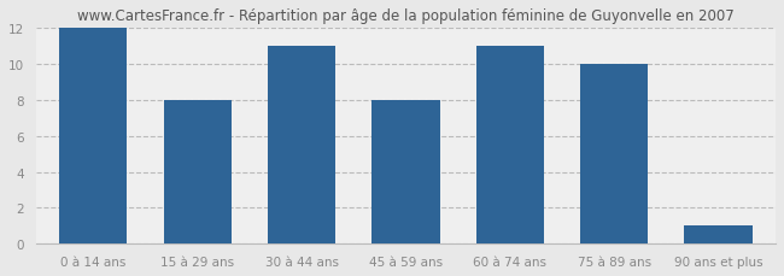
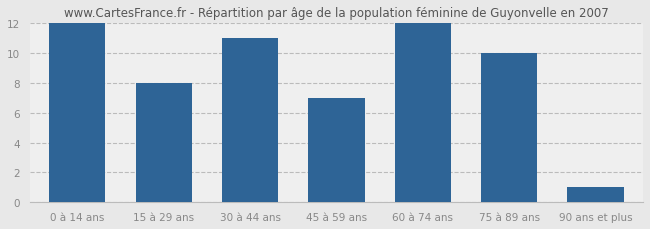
45 à 59 ans: 8 -> 7
60 à 74 ans: 11 -> 12
